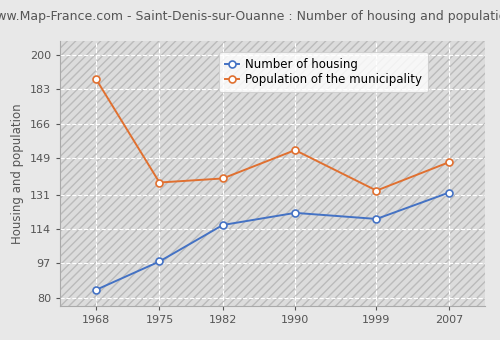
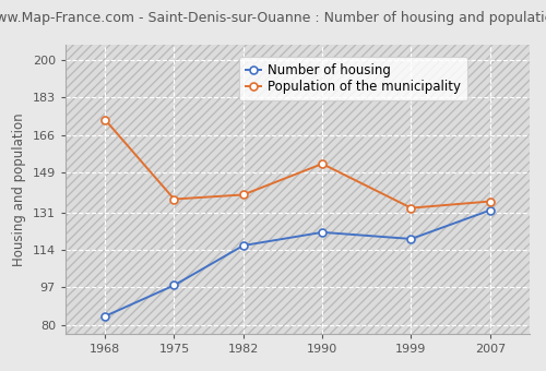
Population of the municipality/1968: 188 -> 173
Population of the municipality/2007: 147 -> 136
